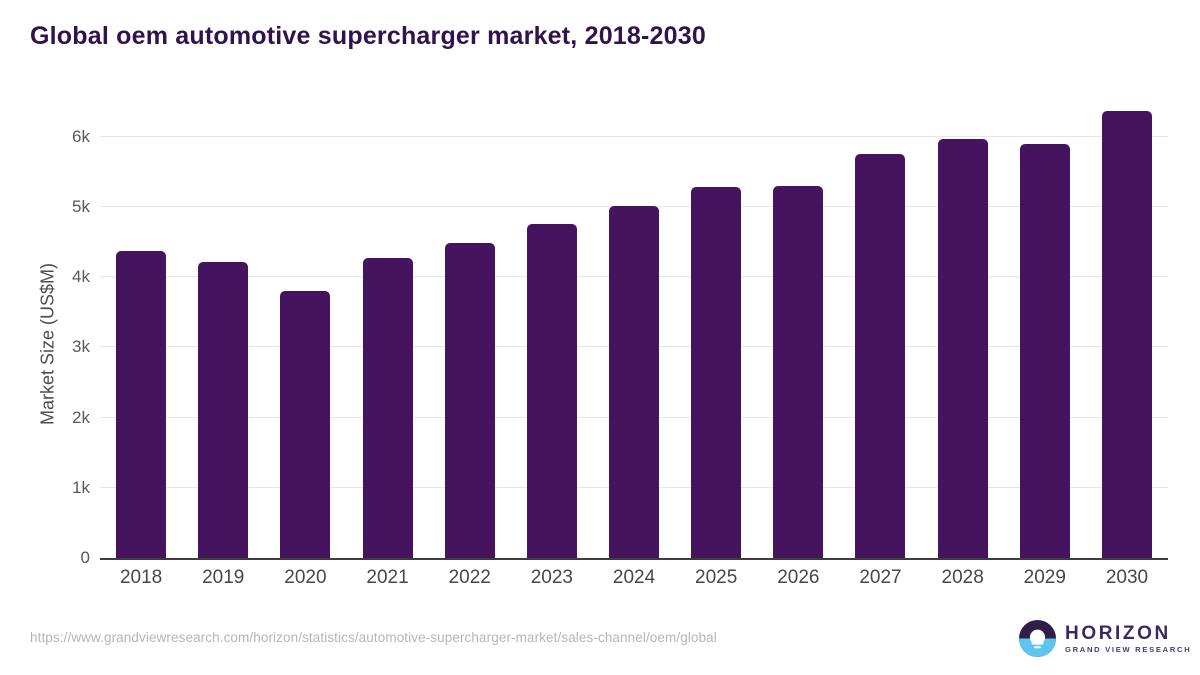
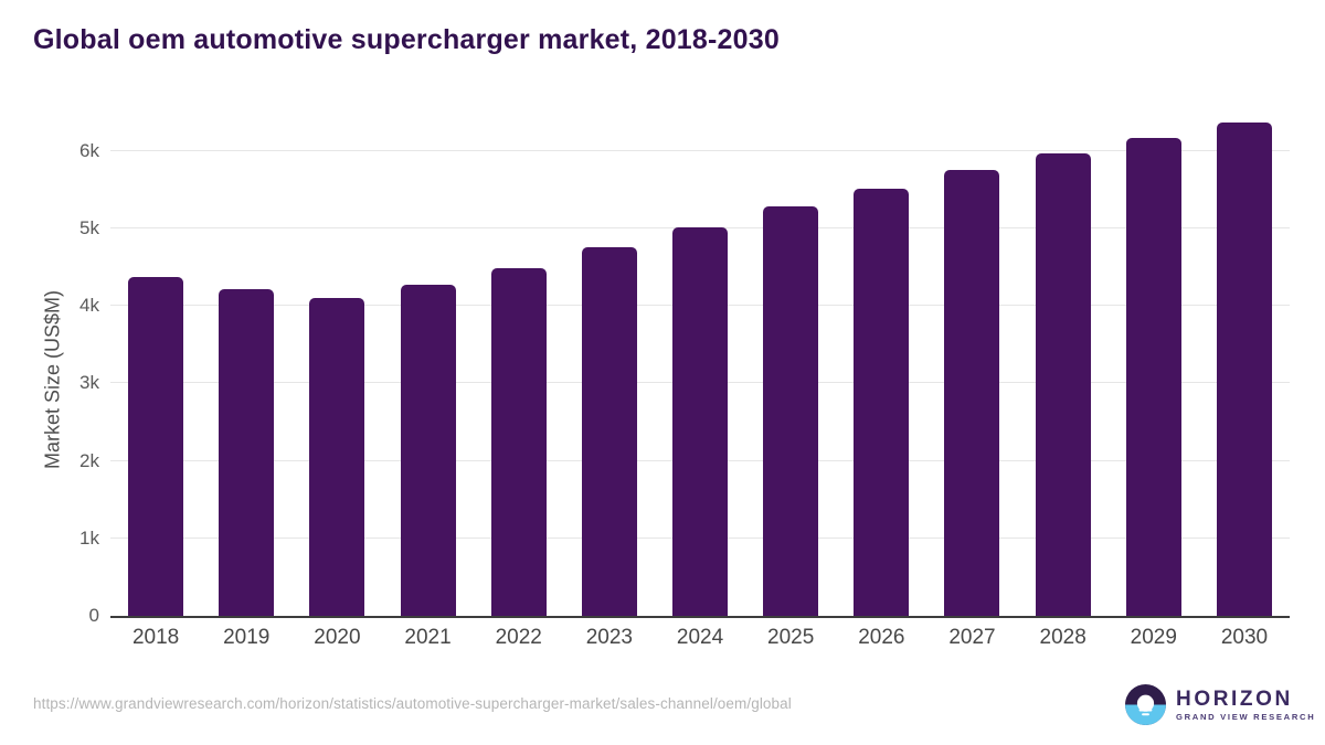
2020: 3.8k -> 4.1k
2026: 5.3k -> 5.5k
2029: 5.9k -> 6.2k
